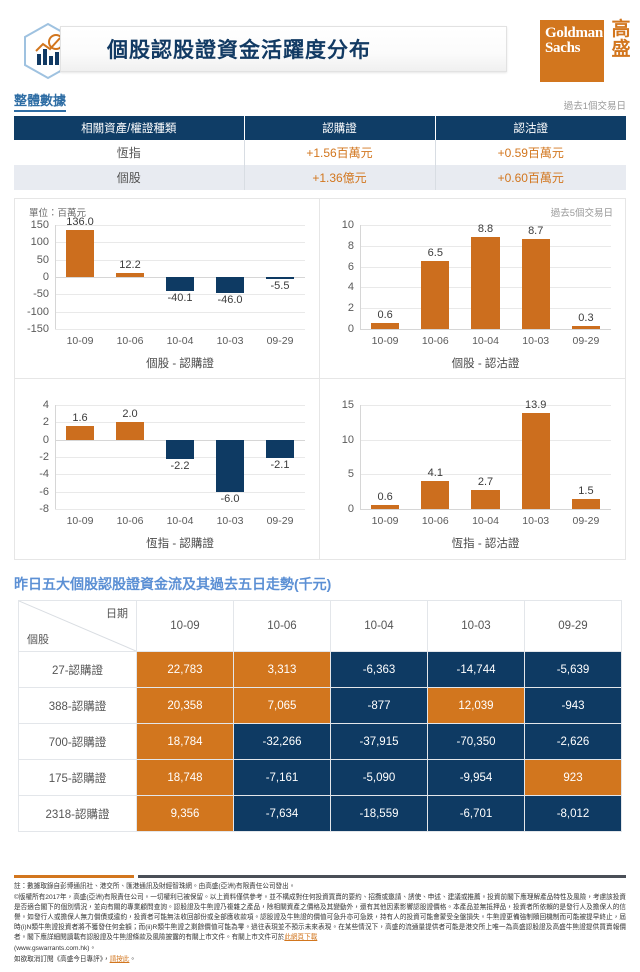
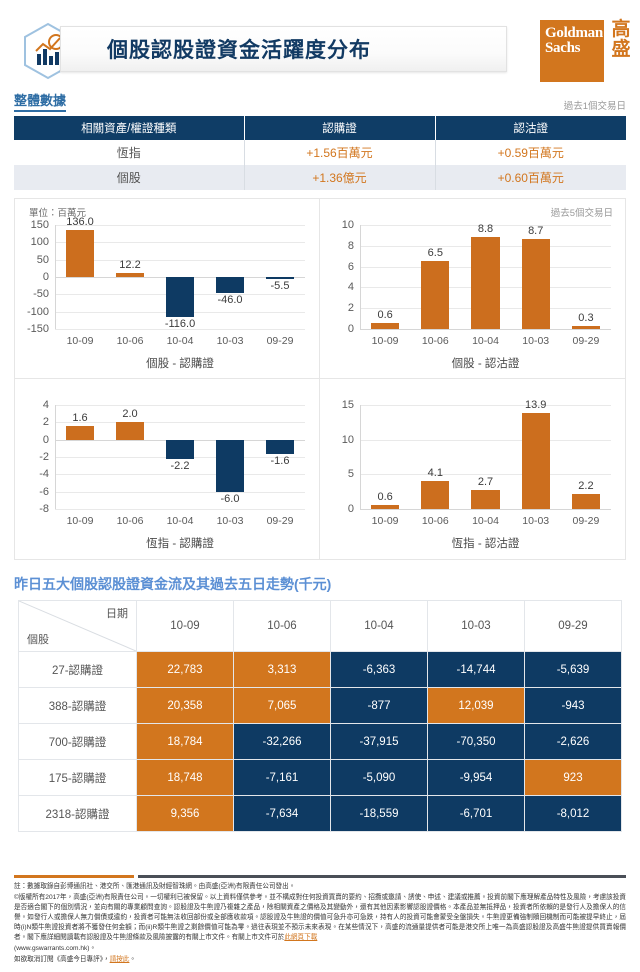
個股 - 認購證/10-04: -40.1 -> -116.0
恆指 - 認購證/09-29: -2.1 -> -1.6
恆指 - 認沽證/09-29: 1.5 -> 2.2
